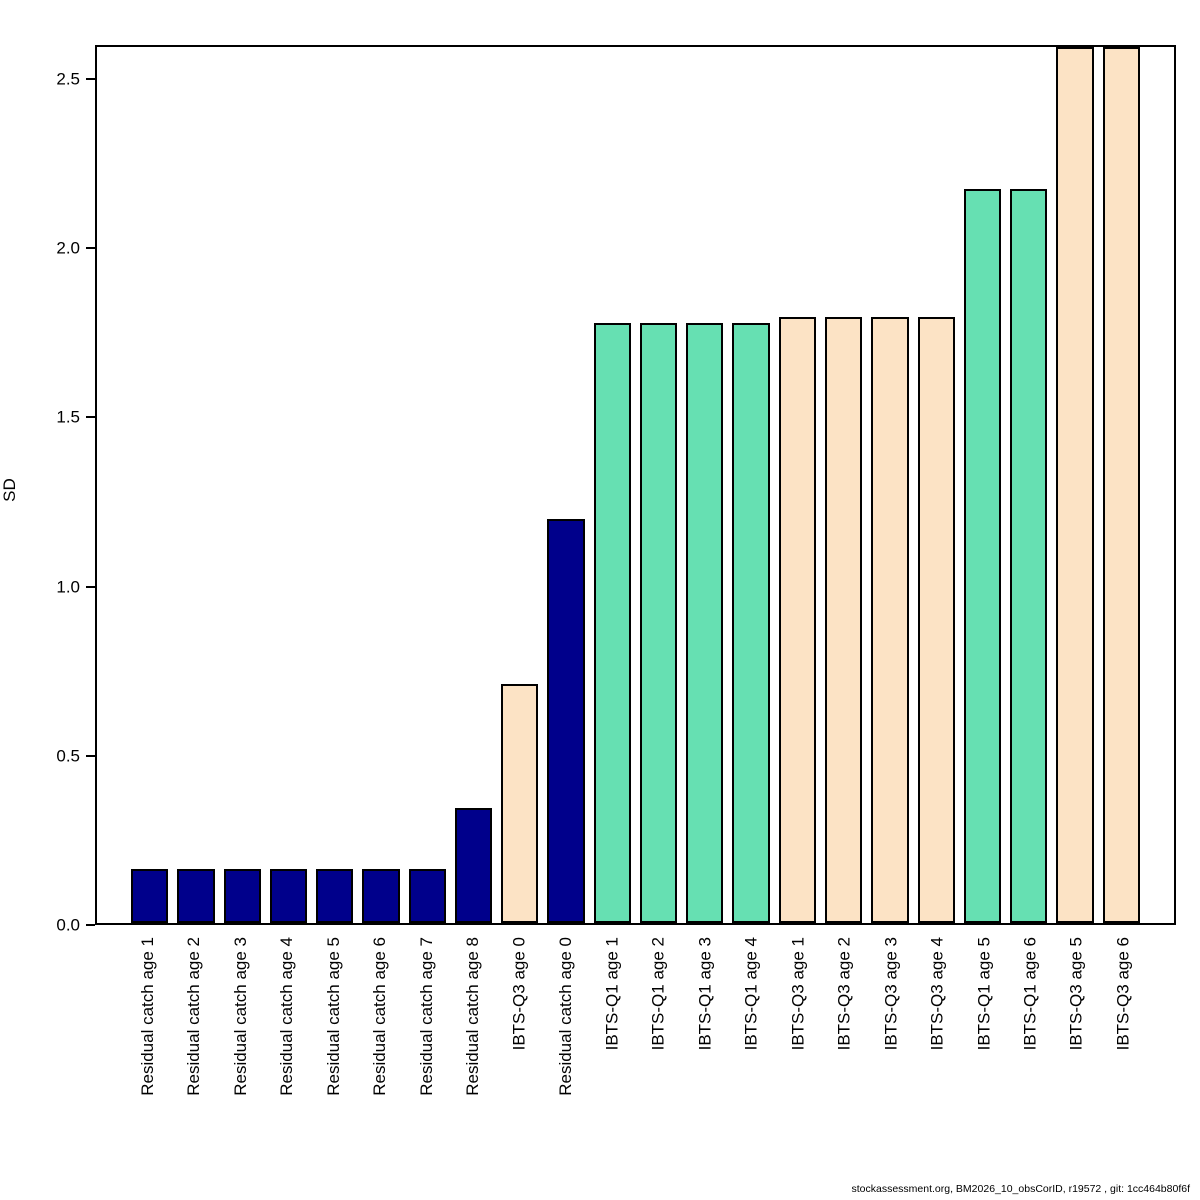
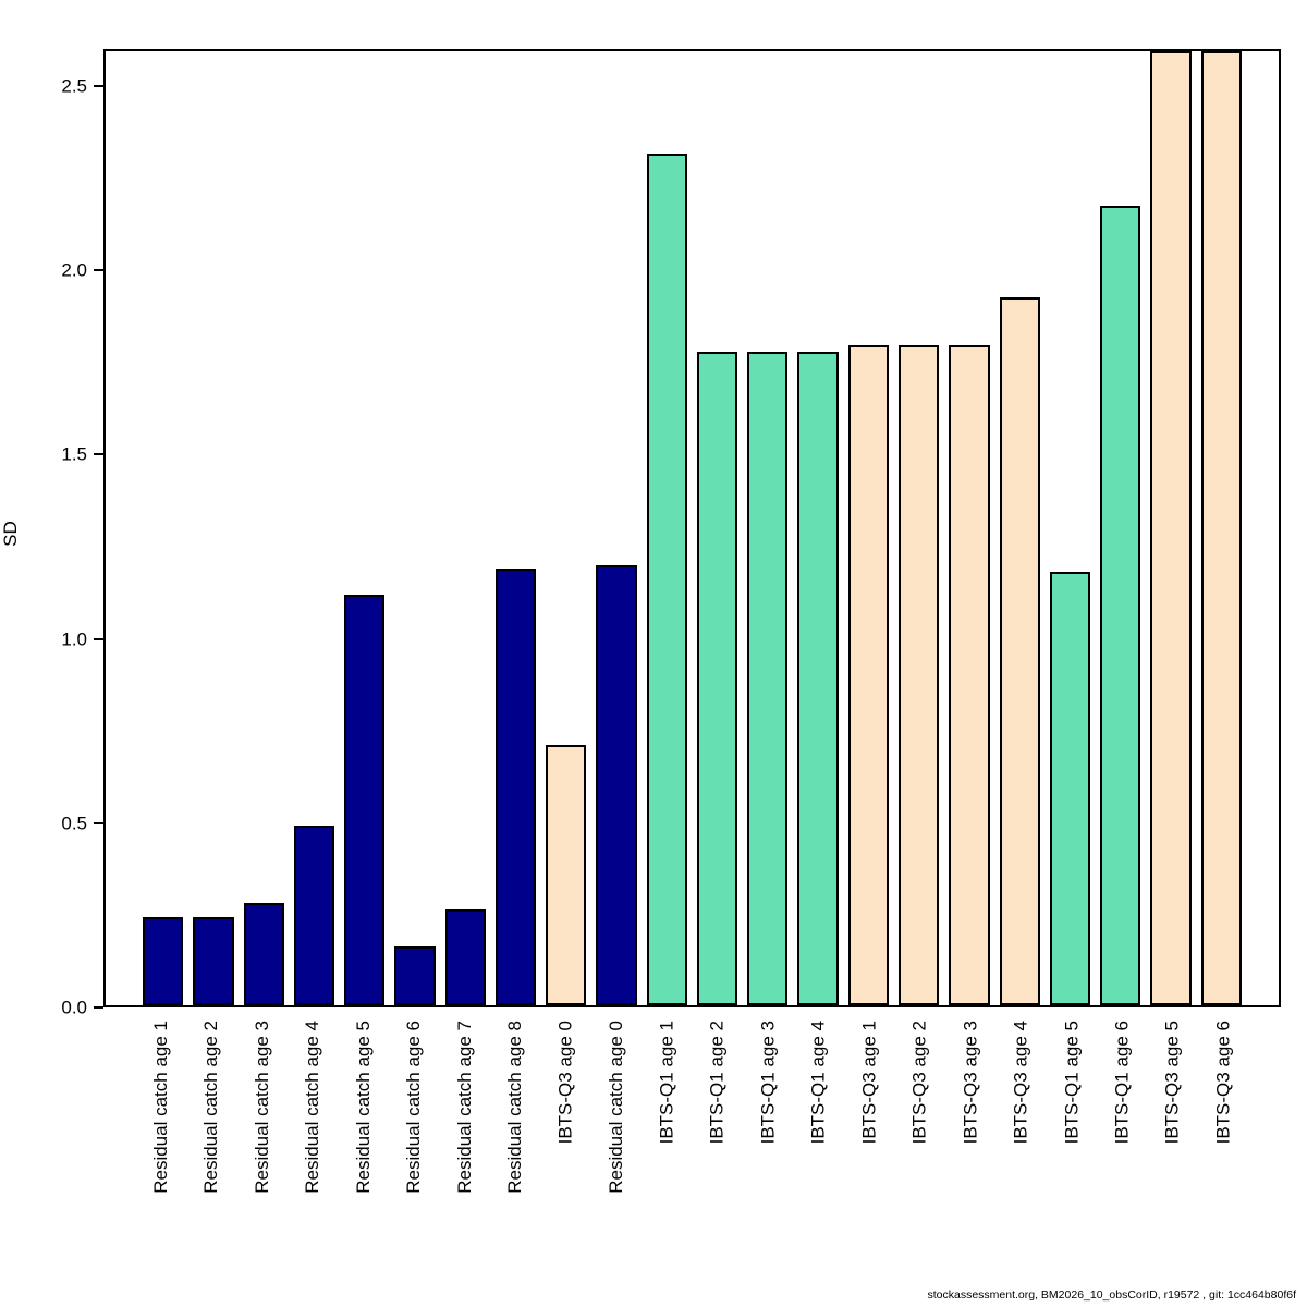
Residual catch age 1: 0.16 -> 0.24
Residual catch age 2: 0.16 -> 0.24
Residual catch age 3: 0.16 -> 0.28
Residual catch age 4: 0.16 -> 0.49
Residual catch age 5: 0.16 -> 1.12
Residual catch age 7: 0.16 -> 0.26
Residual catch age 8: 0.34 -> 1.19
IBTS-Q1 age 1: 1.78 -> 2.32
IBTS-Q3 age 4: 1.80 -> 1.93
IBTS-Q1 age 5: 2.18 -> 1.18
